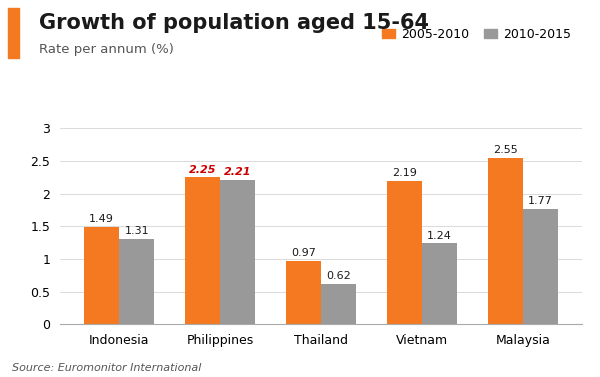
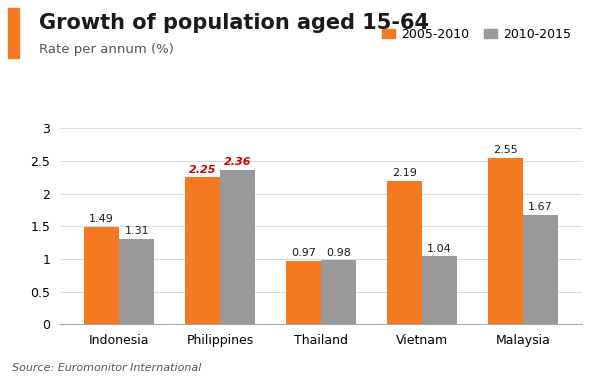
2010-2015/Philippines: 2.21 -> 2.36
2010-2015/Thailand: 0.62 -> 0.98
2010-2015/Vietnam: 1.24 -> 1.04
2010-2015/Malaysia: 1.77 -> 1.67
